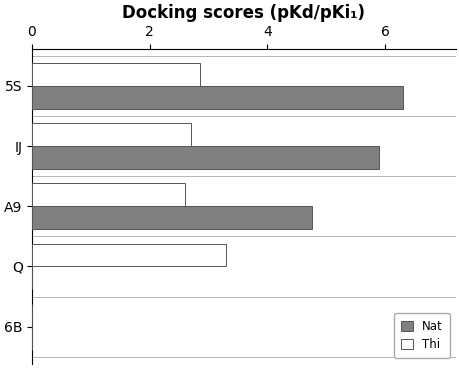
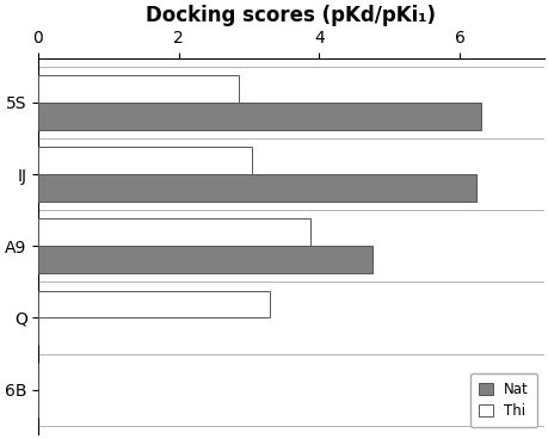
Thi/IJ: 2.70 -> 3.04
Nat/IJ: 5.90 -> 6.24
Thi/A9: 2.60 -> 3.88
